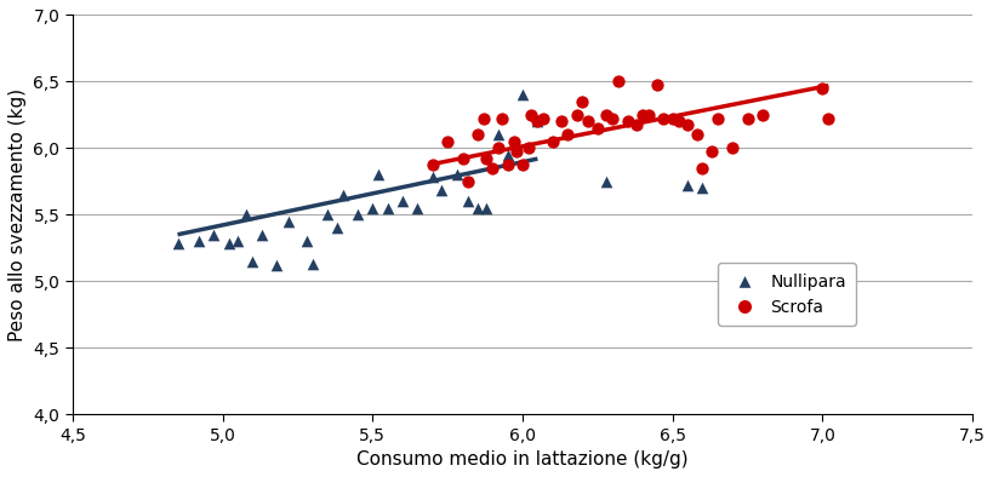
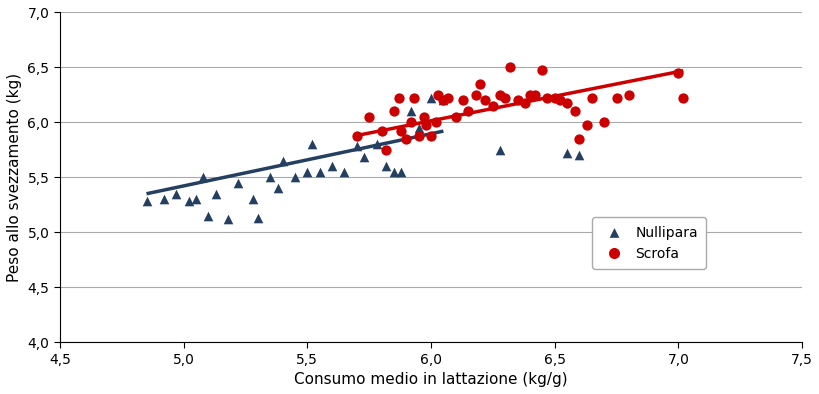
Nullipara/6,0: 6,40 -> 6,22
